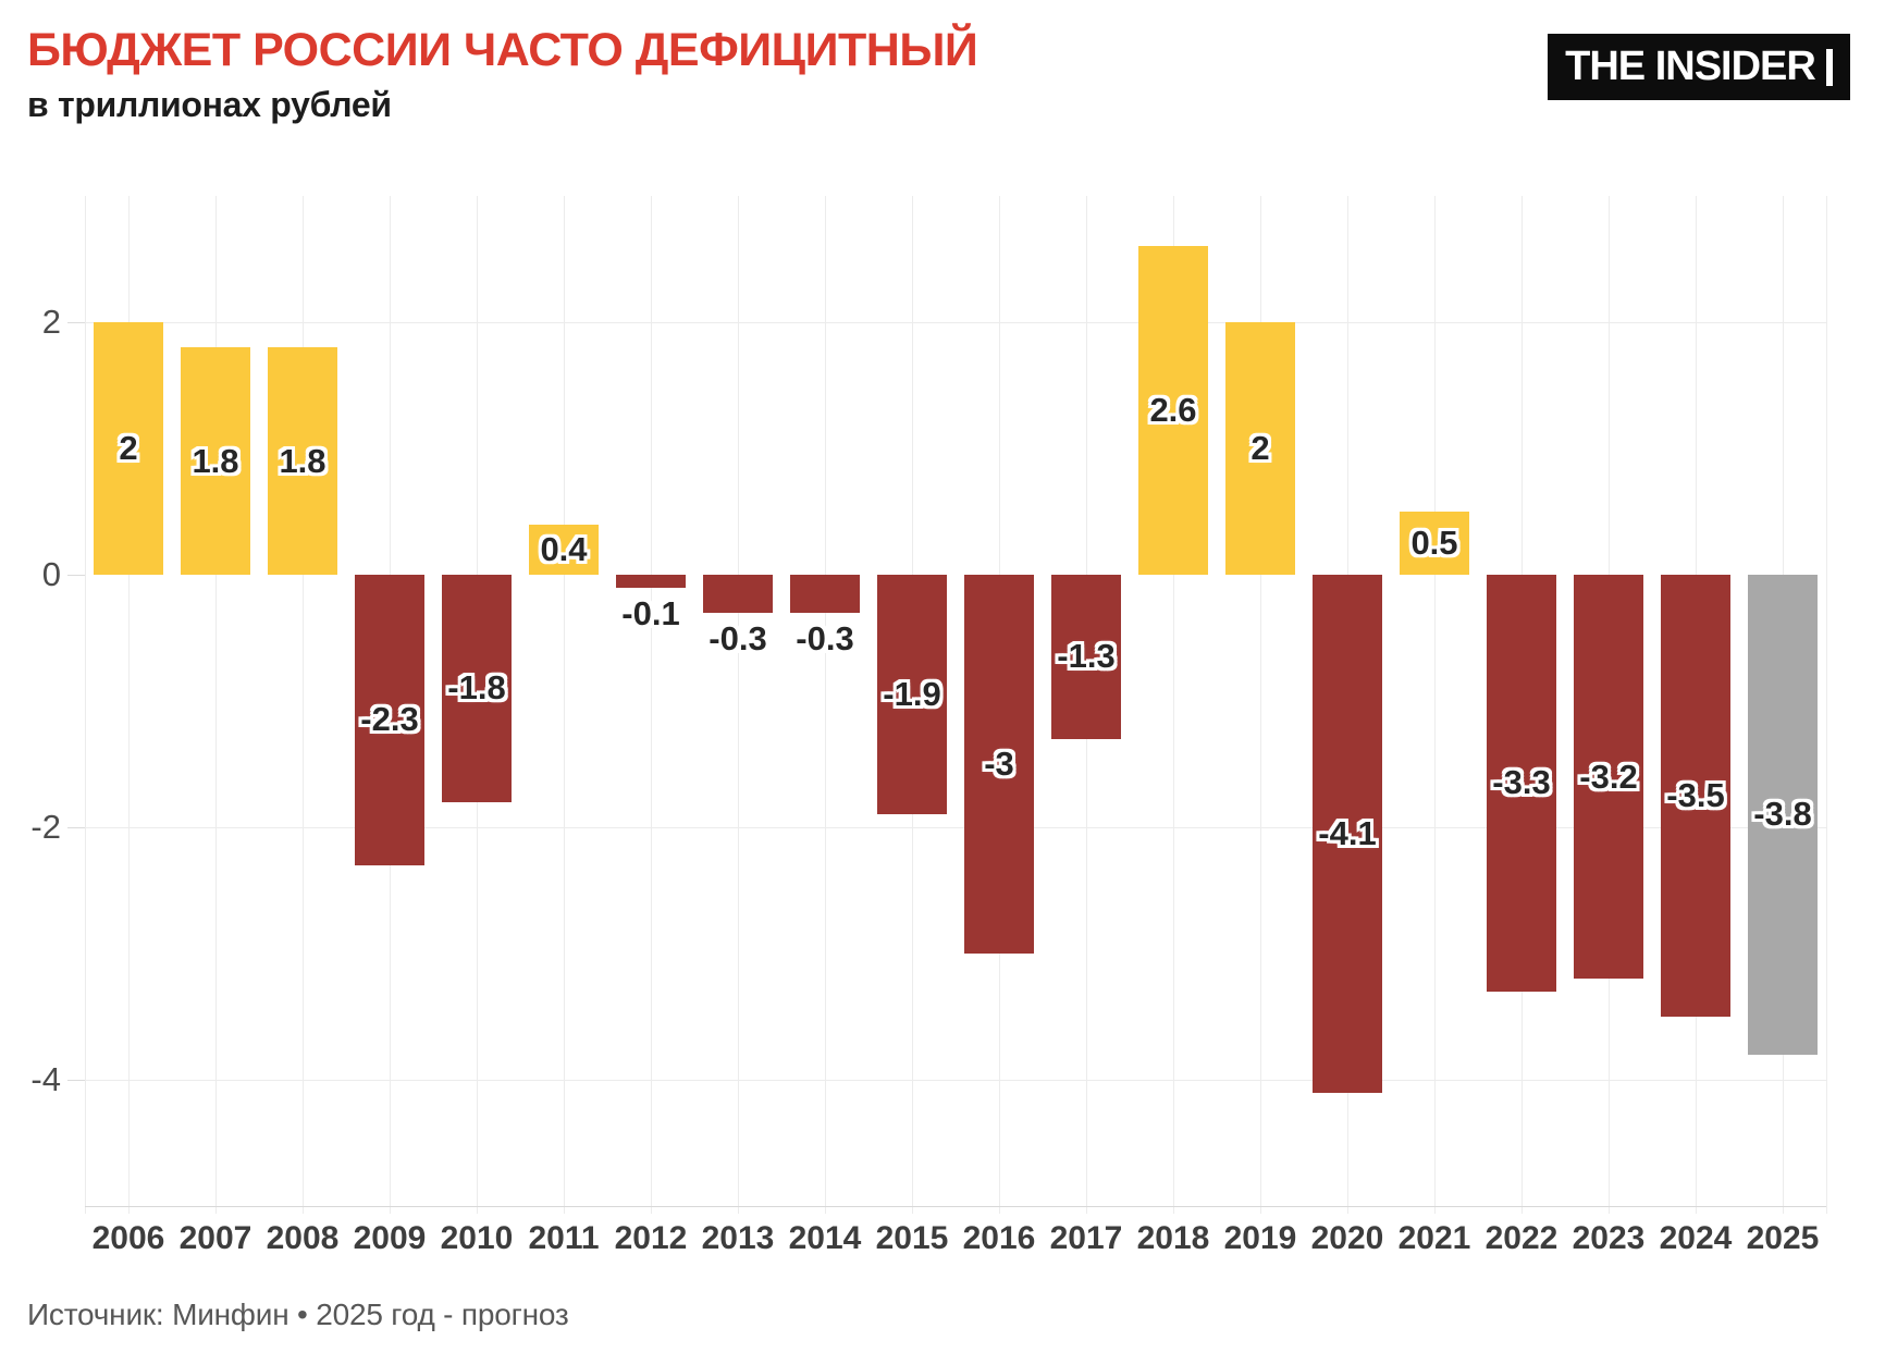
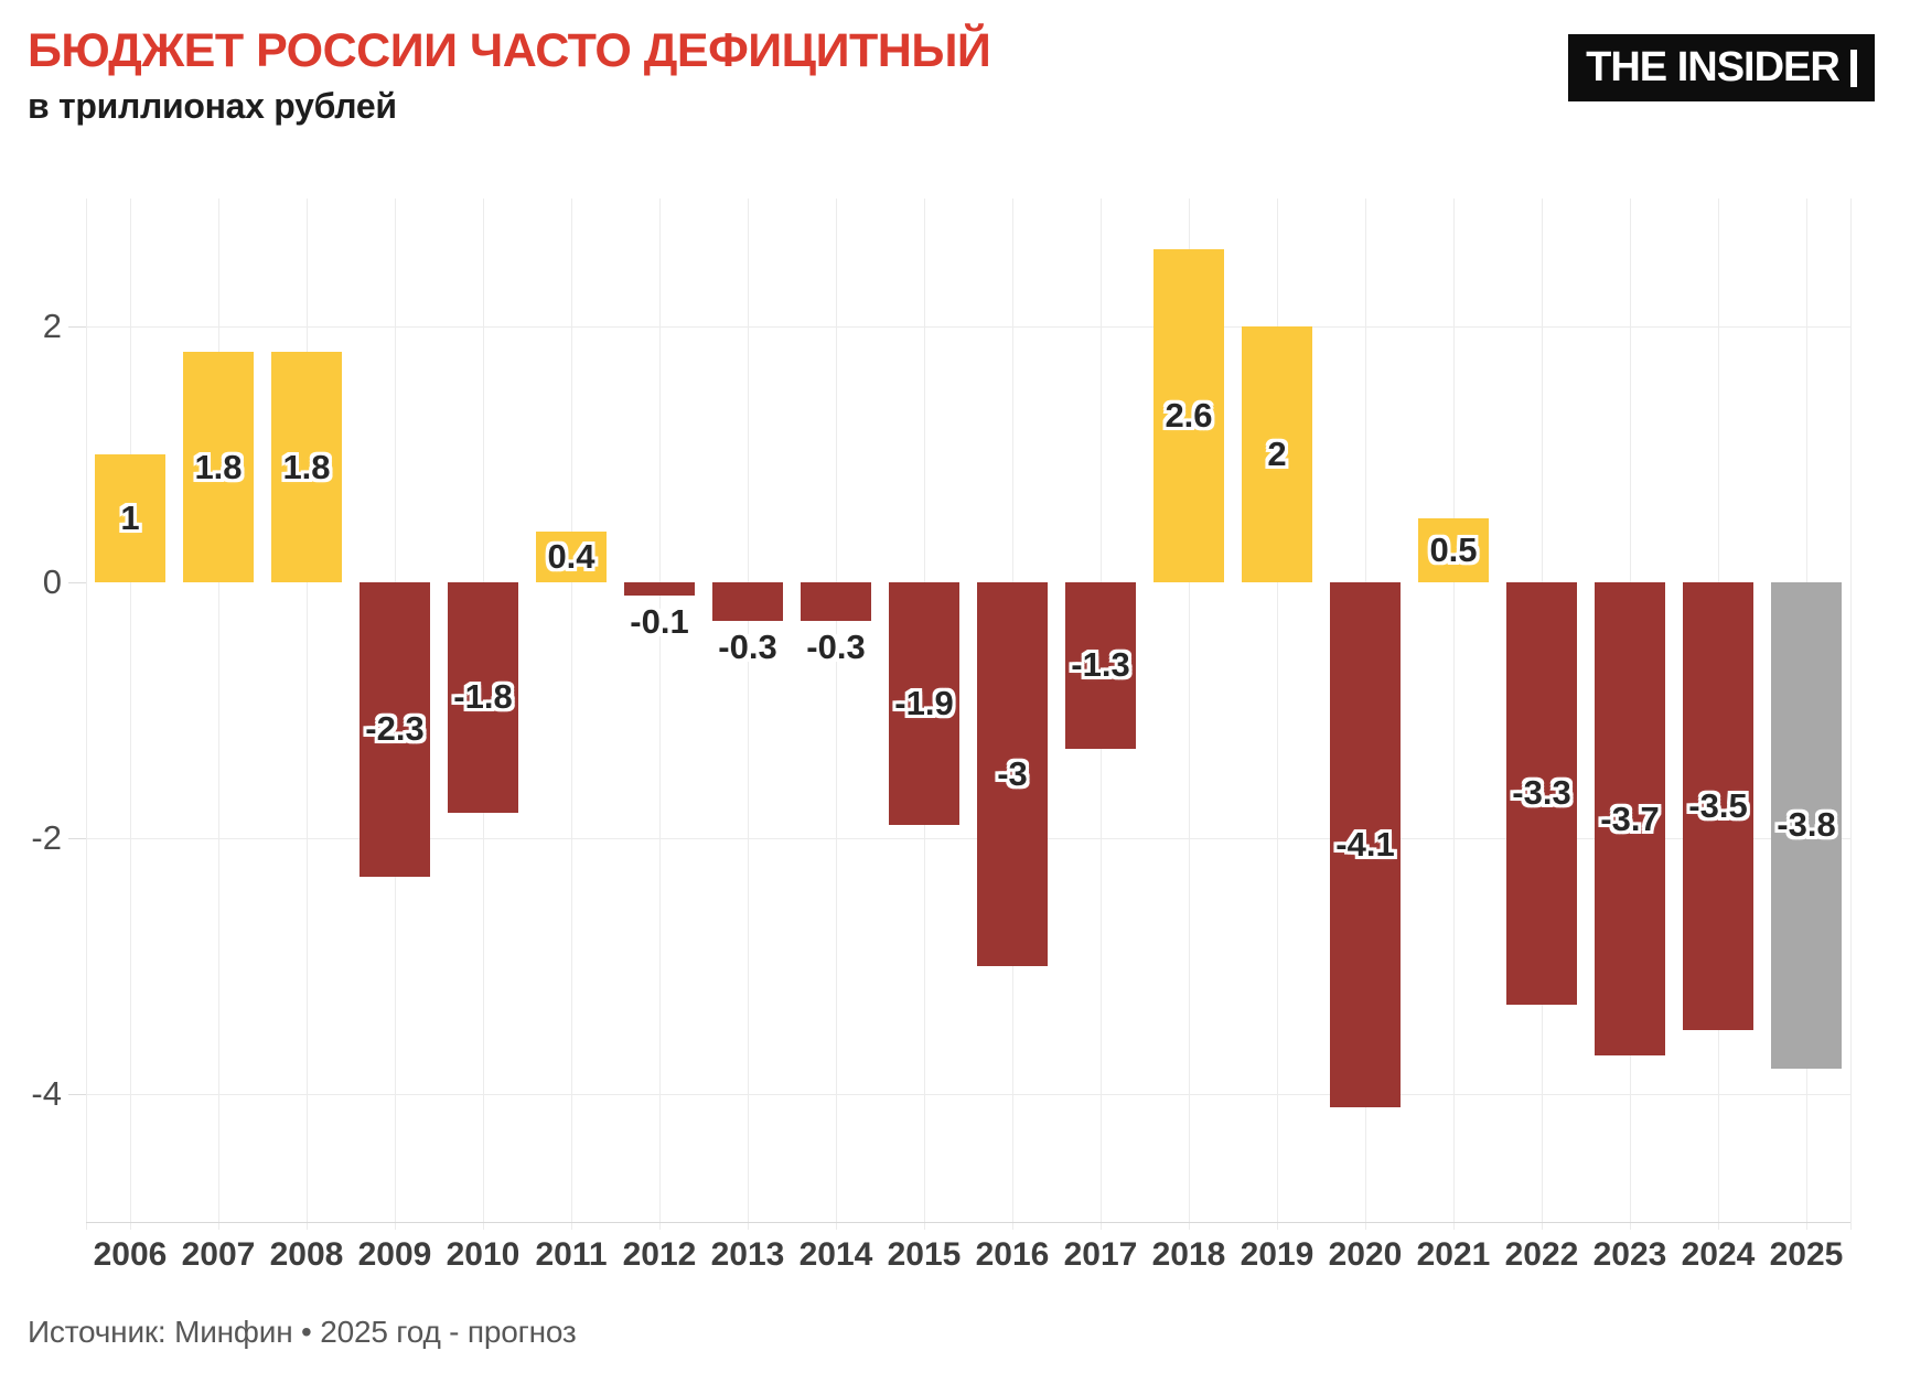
2006: 2 -> 1
2023: -3.2 -> -3.7
